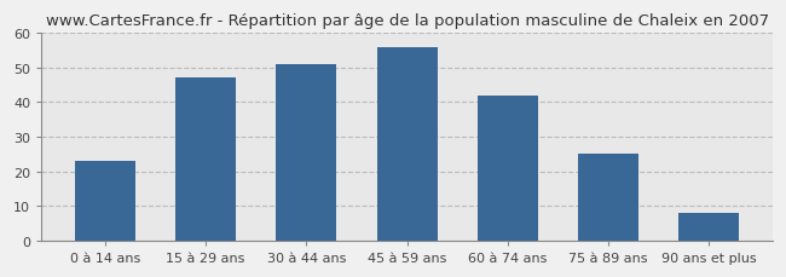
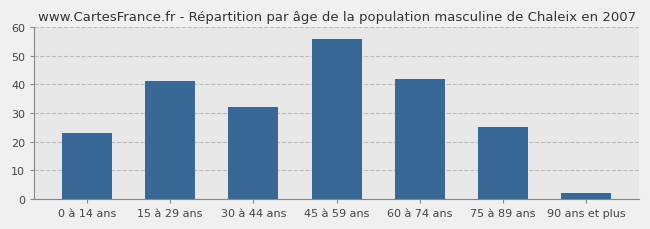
15 à 29 ans: 47 -> 41
30 à 44 ans: 51 -> 32
90 ans et plus: 8 -> 2
